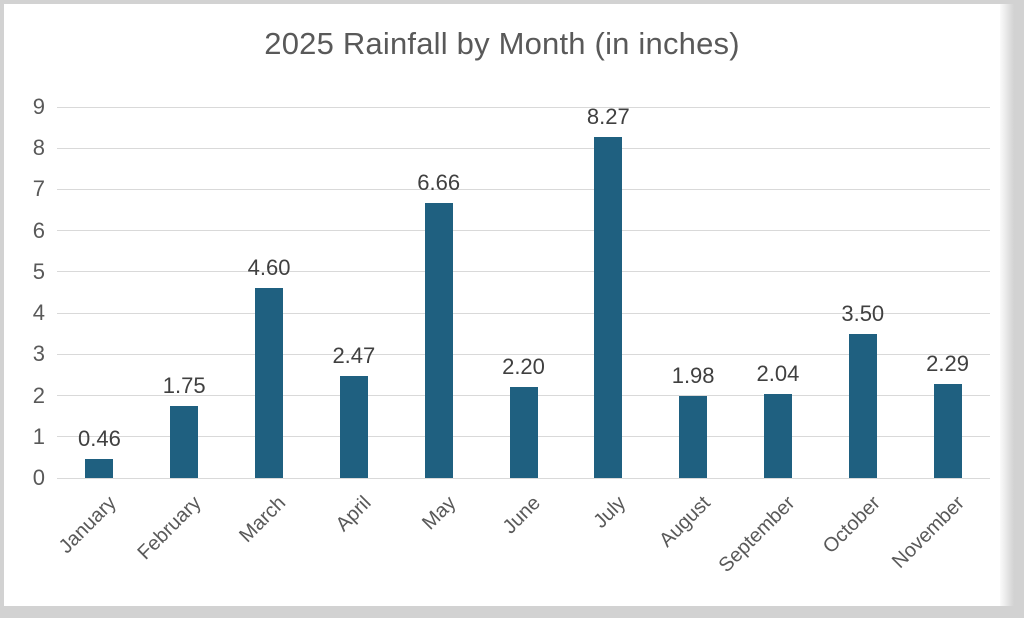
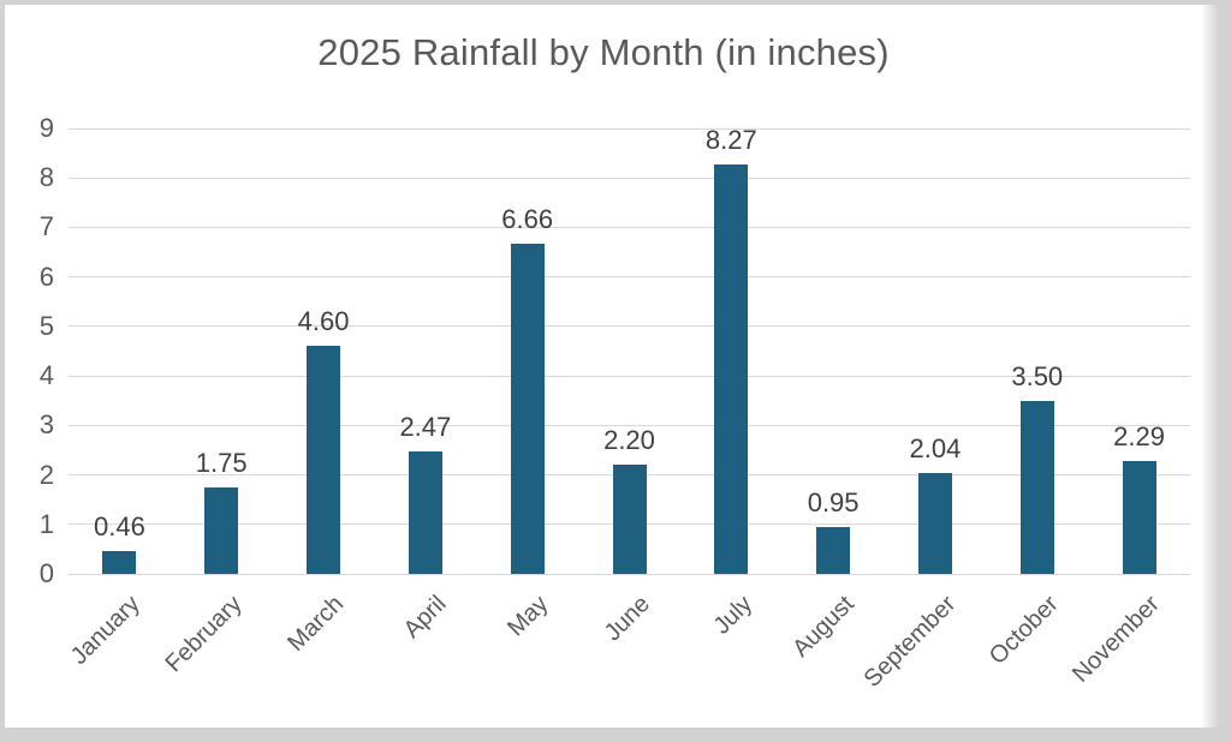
August: 1.98 -> 0.95
